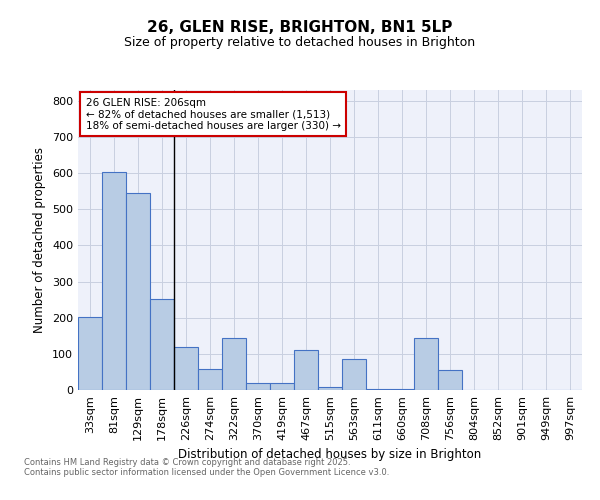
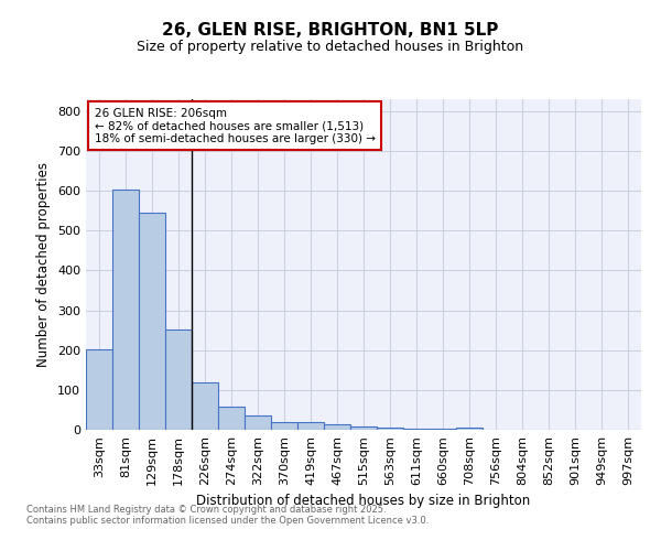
322sqm: 145 -> 35
467sqm: 110 -> 13
563sqm: 85 -> 5
708sqm: 145 -> 5
756sqm: 55 -> 1
